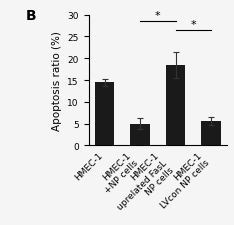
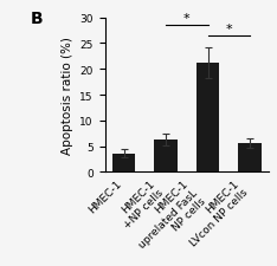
HMEC-1: 14.5 -> 3.6
HMEC-1 +NP cells: 5.0 -> 6.3
HMEC-1 uprelated FasL NP cells: 18.5 -> 21.2
